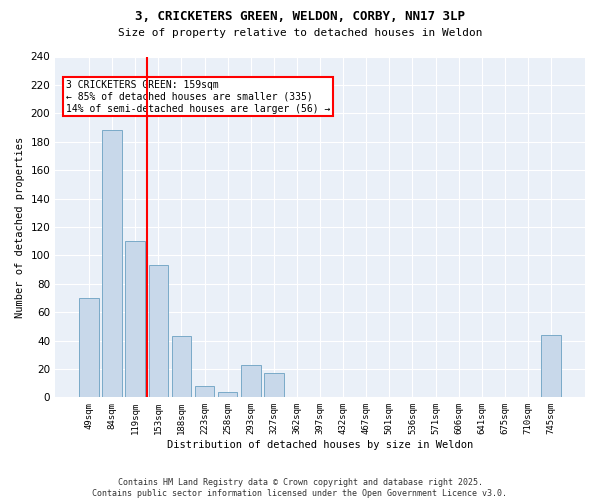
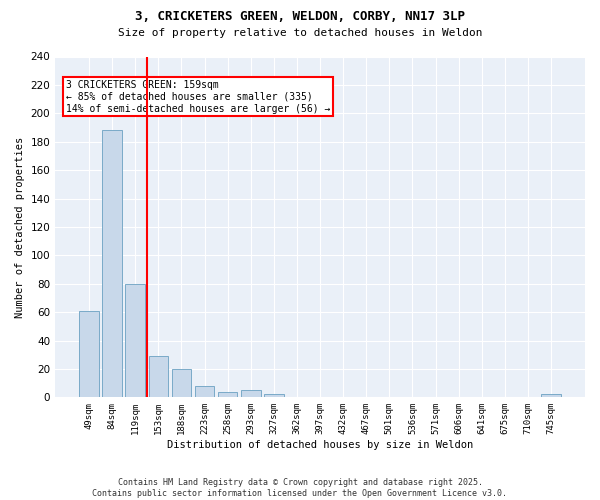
49sqm: 70 -> 61
119sqm: 110 -> 80
153sqm: 93 -> 29
188sqm: 43 -> 20
293sqm: 23 -> 5
327sqm: 17 -> 2
745sqm: 44 -> 2
